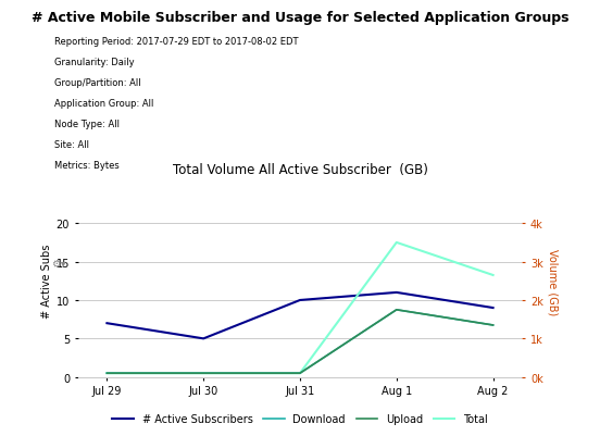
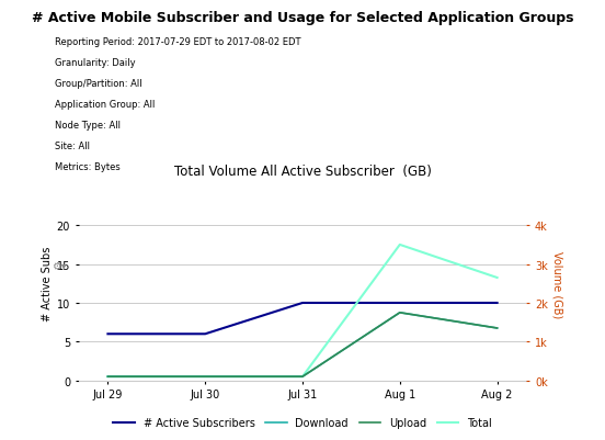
# Active Subscribers/Jul 29: 7 -> 6
# Active Subscribers/Jul 30: 5 -> 6
# Active Subscribers/Aug 1: 11 -> 10
# Active Subscribers/Aug 2: 9 -> 10
